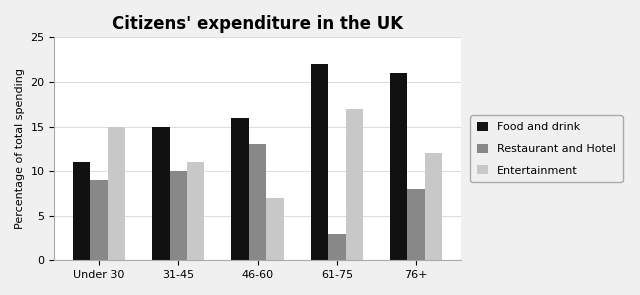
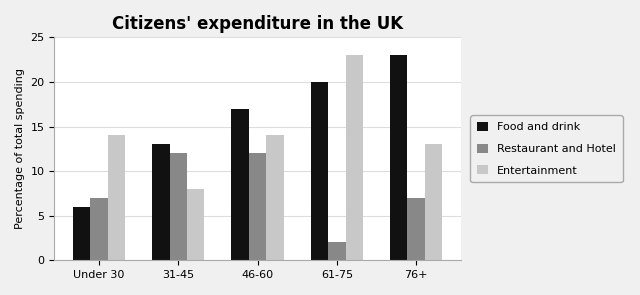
Food and drink/Under 30: 11 -> 6
Restaurant and Hotel/Under 30: 9 -> 7
Entertainment/Under 30: 15 -> 14
Food and drink/31-45: 15 -> 13
Restaurant and Hotel/31-45: 10 -> 12
Entertainment/31-45: 11 -> 8
Food and drink/46-60: 16 -> 17
Restaurant and Hotel/46-60: 13 -> 12
Entertainment/46-60: 7 -> 14
Food and drink/61-75: 22 -> 20
Restaurant and Hotel/61-75: 3 -> 2
Entertainment/61-75: 17 -> 23
Food and drink/76+: 21 -> 23
Restaurant and Hotel/76+: 8 -> 7
Entertainment/76+: 12 -> 13
